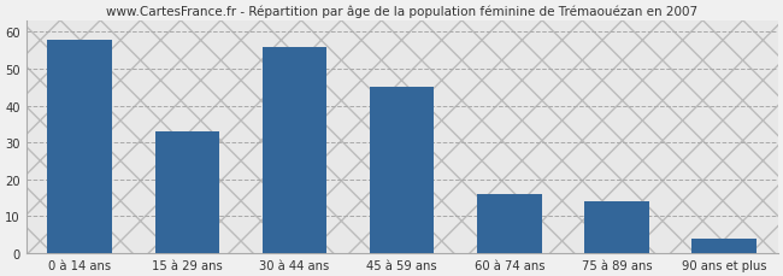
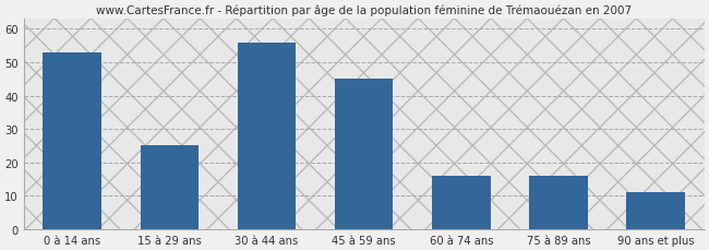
0 à 14 ans: 58 -> 53
15 à 29 ans: 33 -> 25
75 à 89 ans: 14 -> 16
90 ans et plus: 4 -> 11
